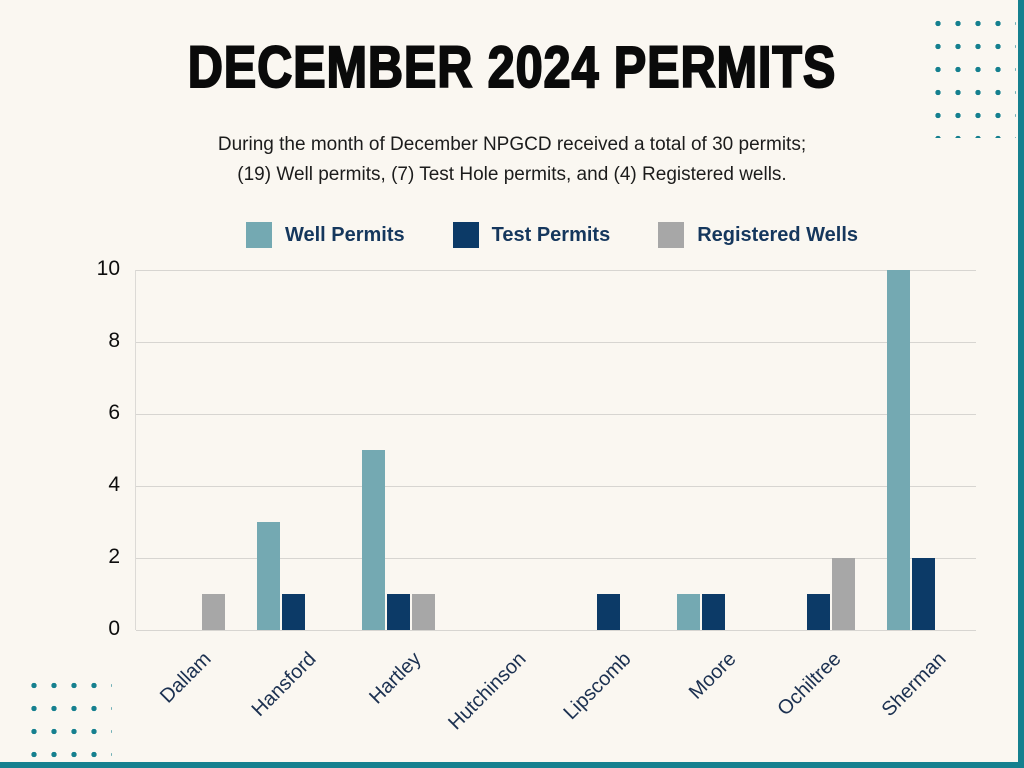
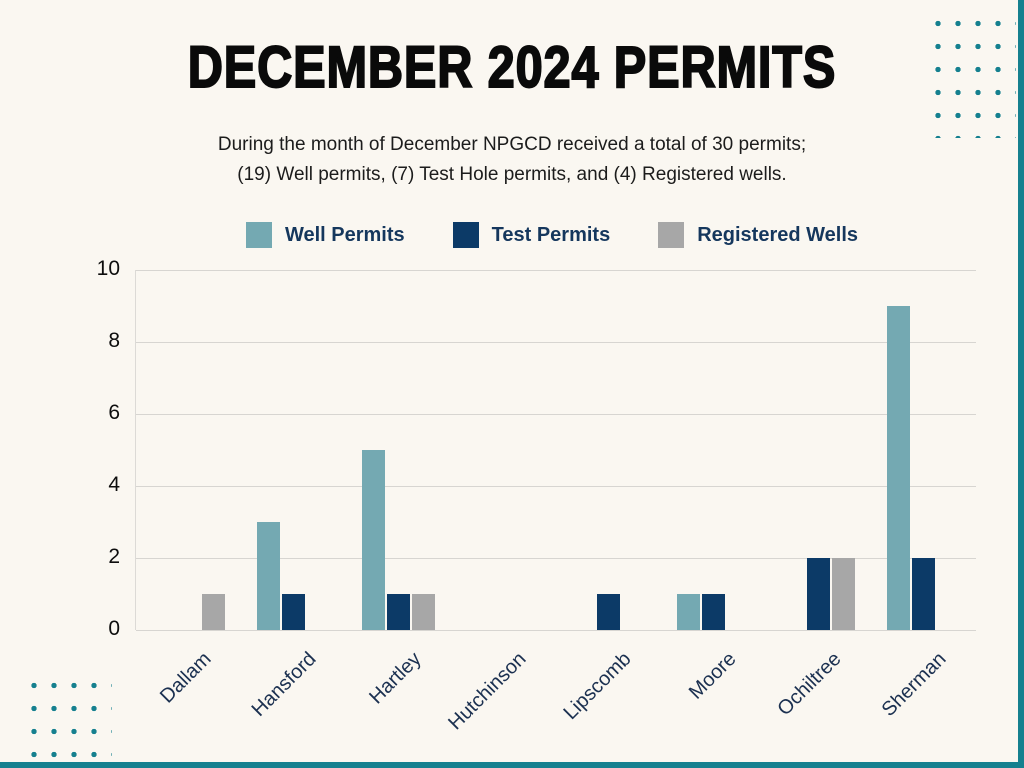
Test Permits/Ochiltree: 1 -> 2
Well Permits/Sherman: 10 -> 9
